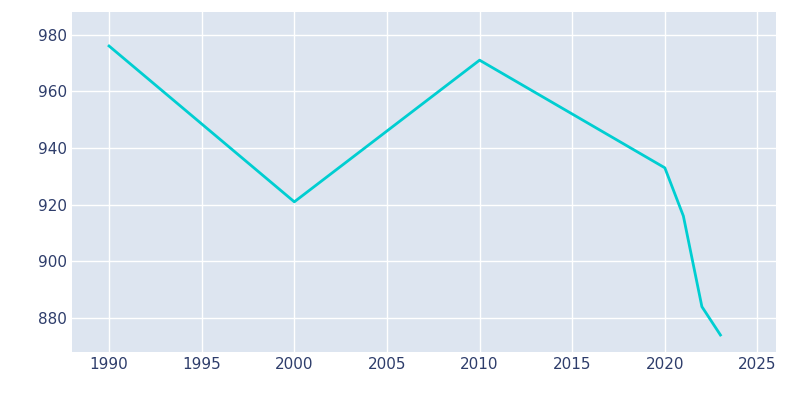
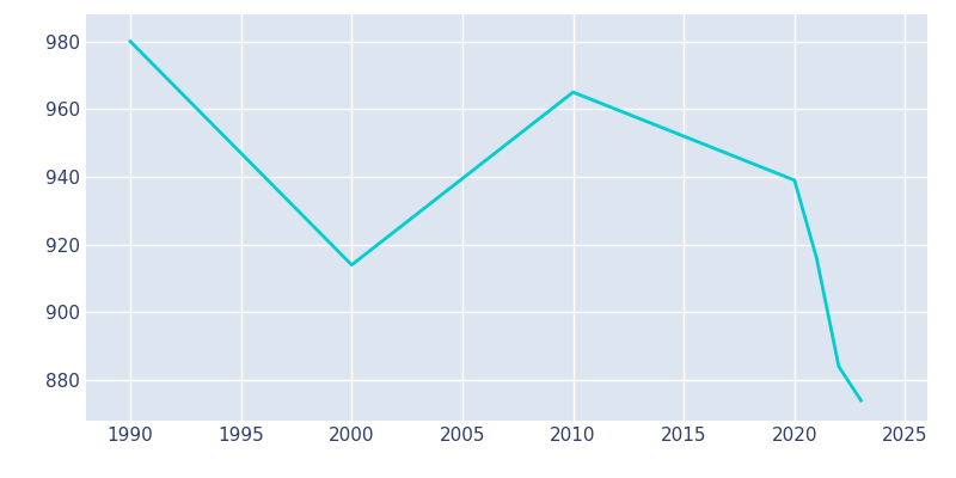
1990: 976 -> 980
2000: 921 -> 914
2010: 971 -> 965
2020: 933 -> 939
